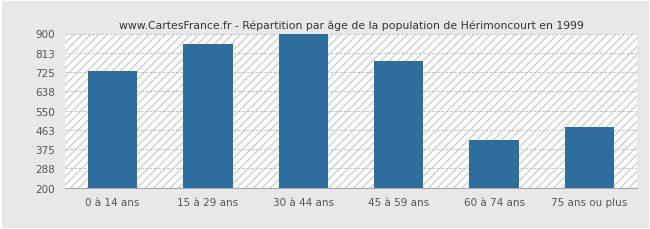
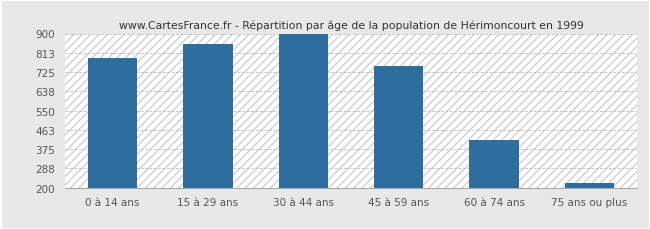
0 à 14 ans: 730 -> 790
45 à 59 ans: 775 -> 751
75 ans ou plus: 475 -> 219
